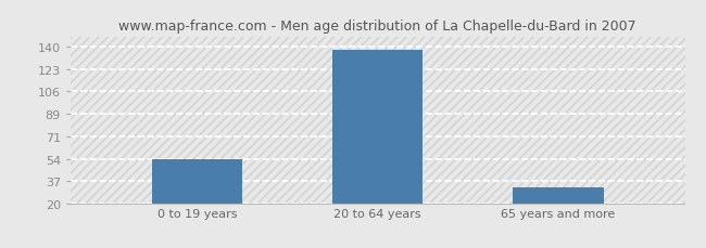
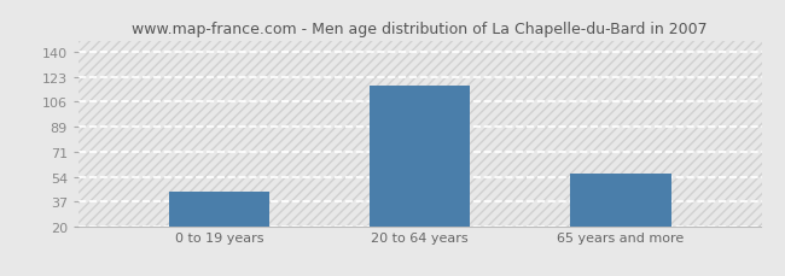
0 to 19 years: 54 -> 44
20 to 64 years: 138 -> 117
65 years and more: 32 -> 56
